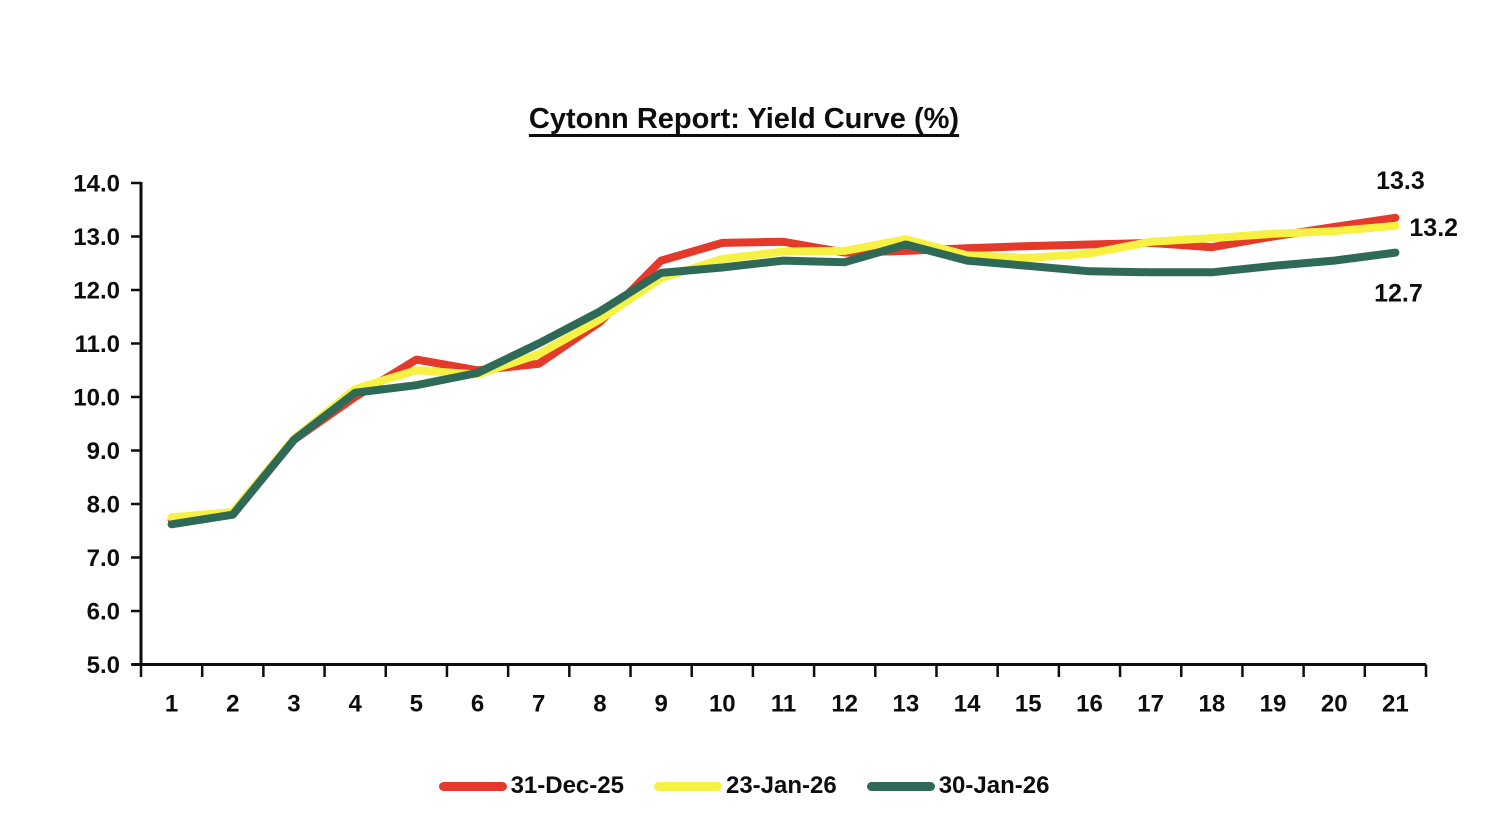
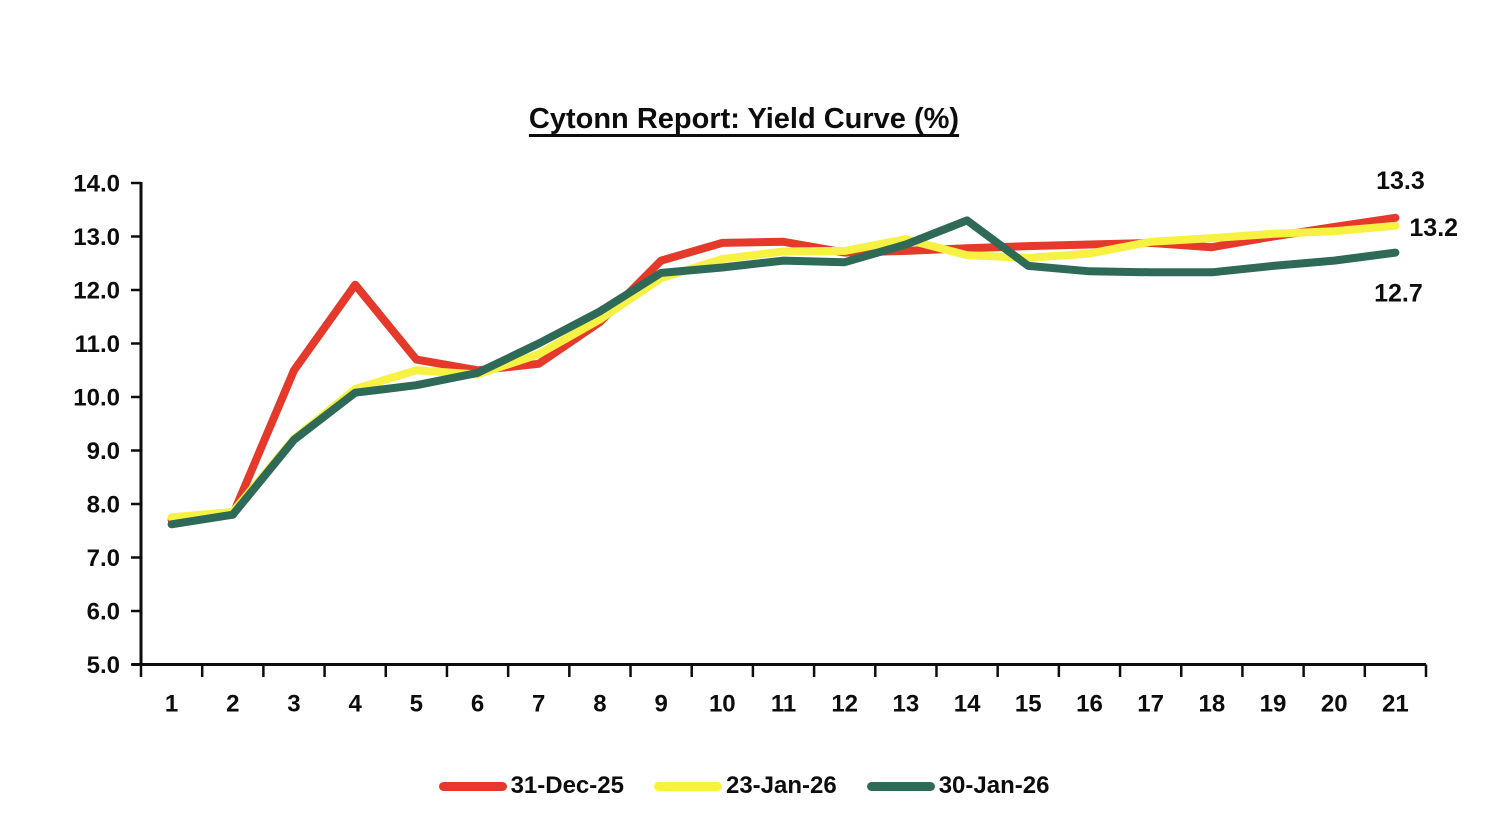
31-Dec-25/3: 9.2 -> 10.5
31-Dec-25/4: 10.0 -> 12.1
30-Jan-26/14: 12.6 -> 13.3
